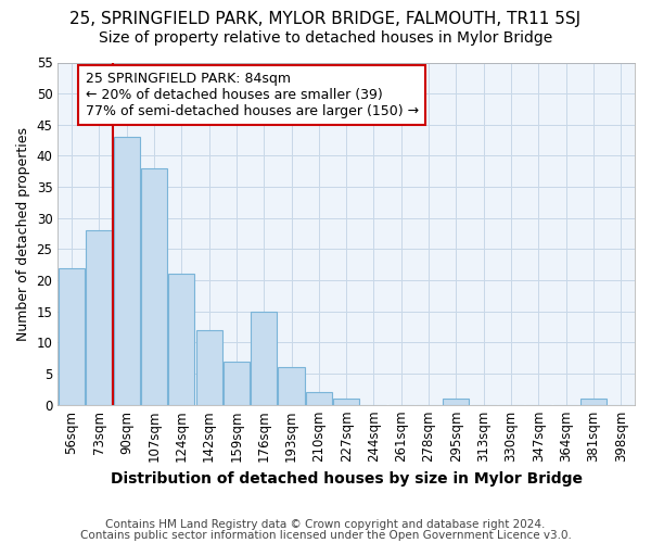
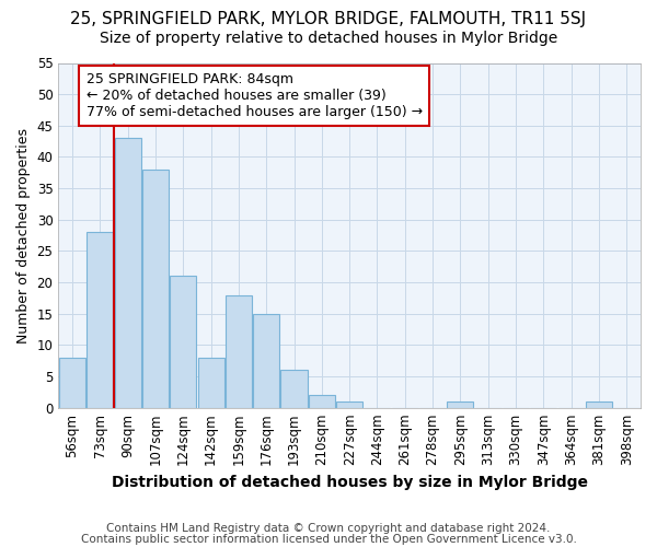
56sqm: 22 -> 8
142sqm: 12 -> 8
159sqm: 7 -> 18
